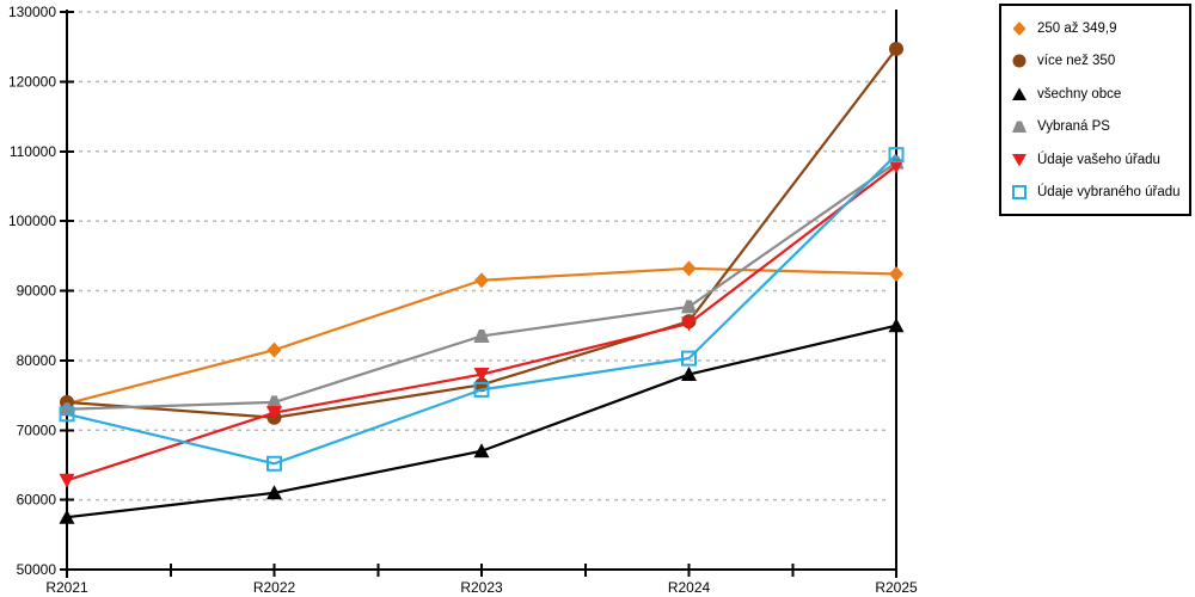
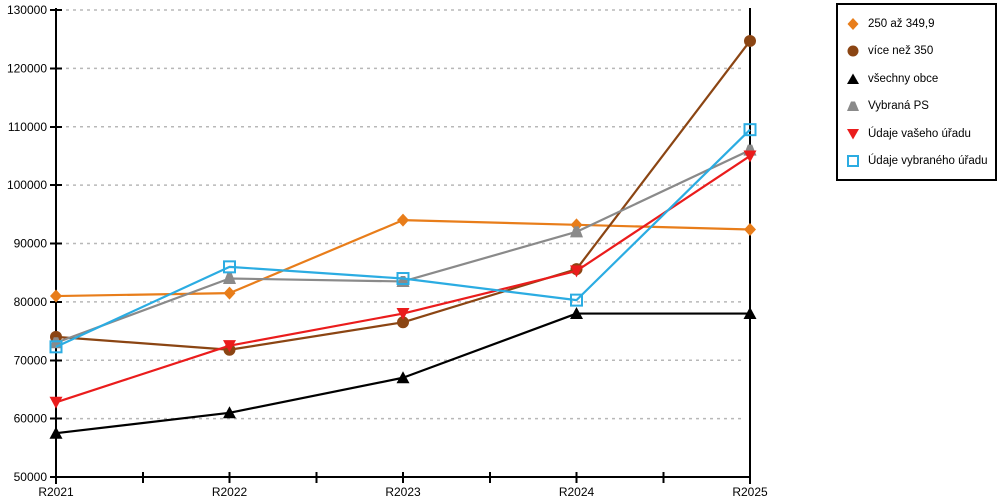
250 až 349,9/R2021: 74000 -> 81000
Vybraná PS/R2022: 74000 -> 84000
Údaje vybraného úřadu/R2022: 65000 -> 86000
250 až 349,9/R2023: 92000 -> 94000
Údaje vybraného úřadu/R2023: 76000 -> 84000
Vybraná PS/R2024: 88000 -> 92000
všechny obce/R2025: 85000 -> 78000
Vybraná PS/R2025: 108000 -> 106000
Údaje vašeho úřadu/R2025: 108000 -> 105000
